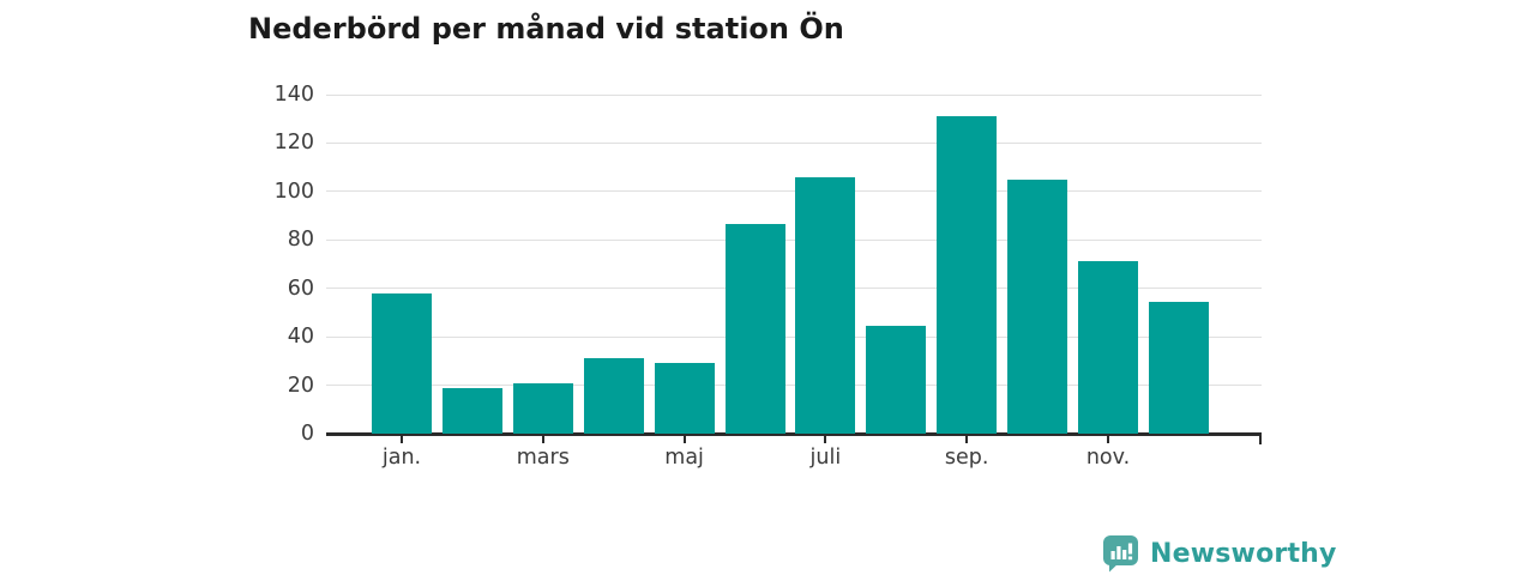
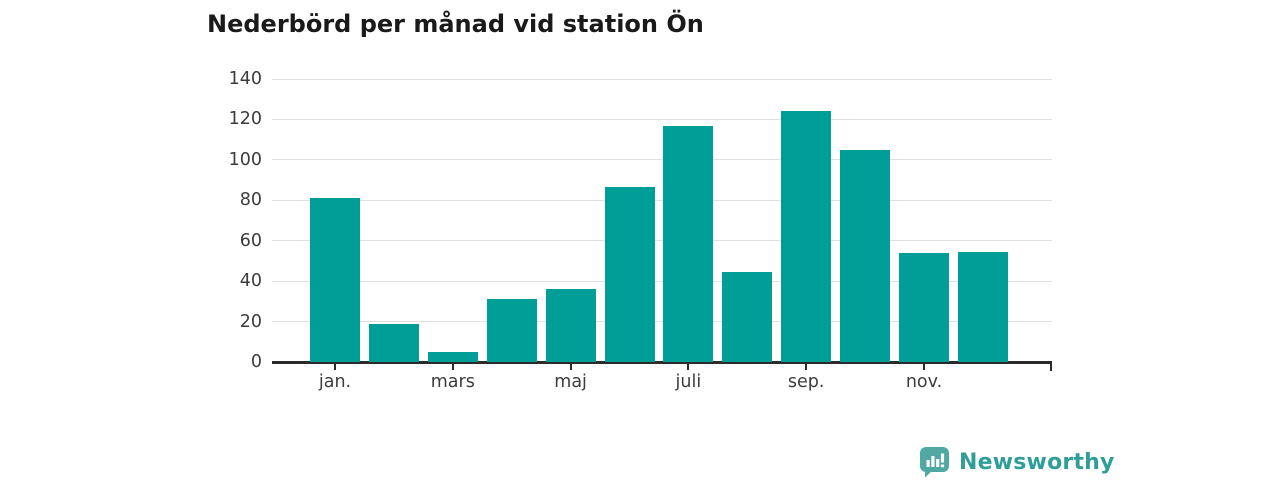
jan.: 58 -> 81
mars: 21 -> 5
maj: 29 -> 36
juli: 106 -> 117
sep.: 131 -> 124
nov.: 71 -> 54
